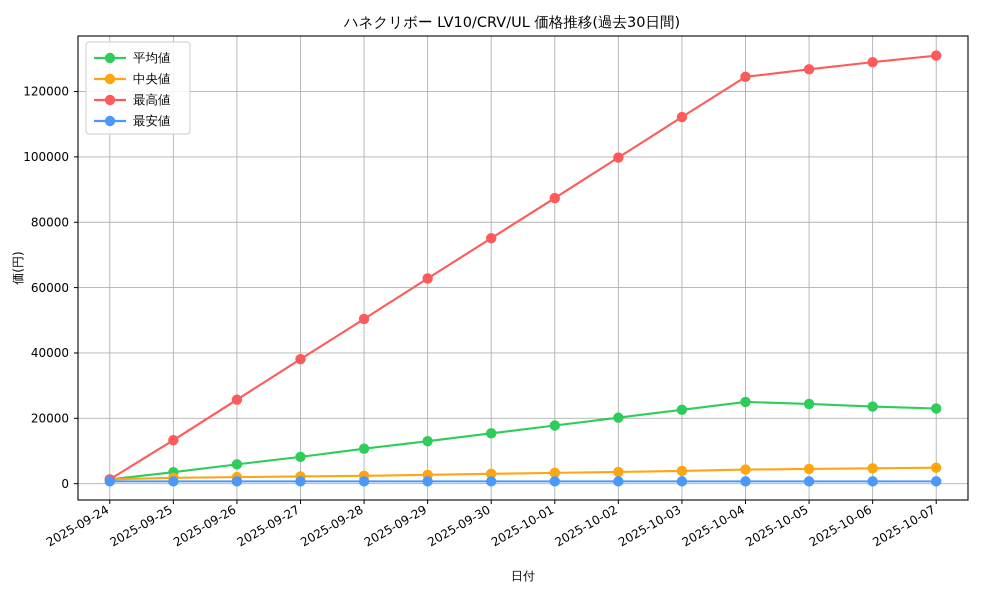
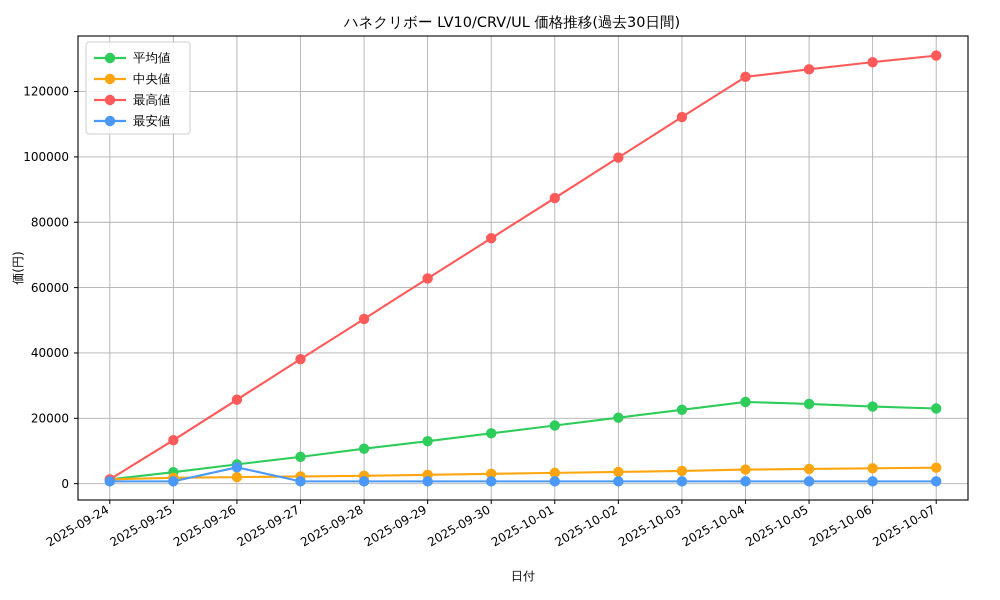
最安値/2025-09-26: 1000 -> 5000
